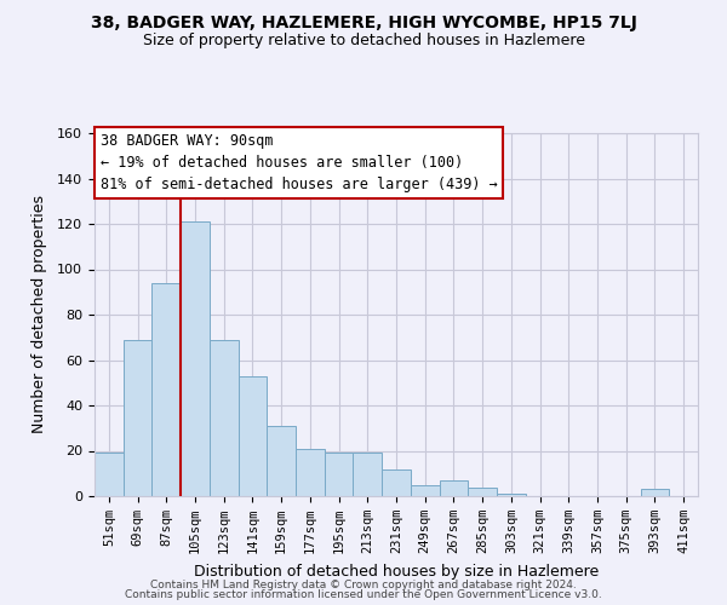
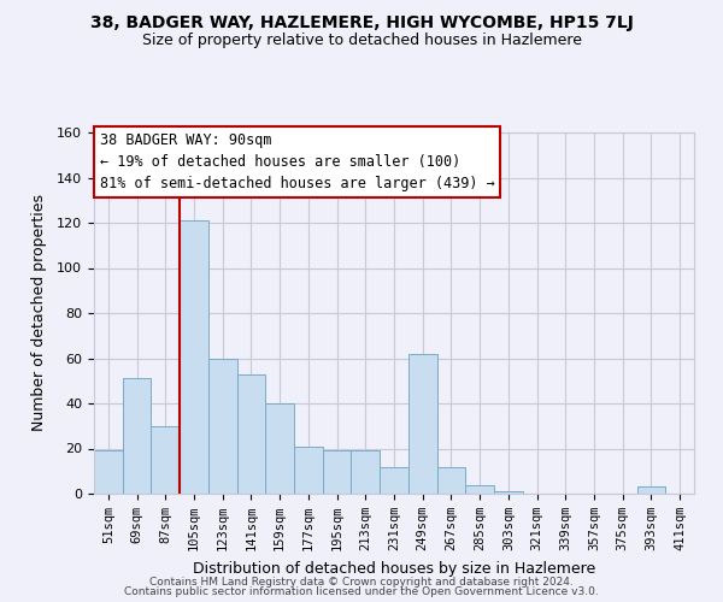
69sqm: 69 -> 51
87sqm: 94 -> 30
123sqm: 69 -> 60
159sqm: 31 -> 40
249sqm: 5 -> 62
267sqm: 7 -> 12
